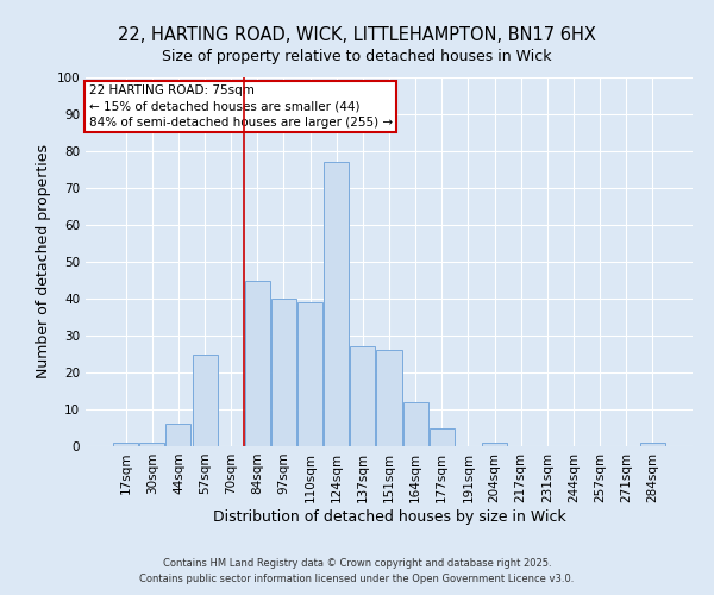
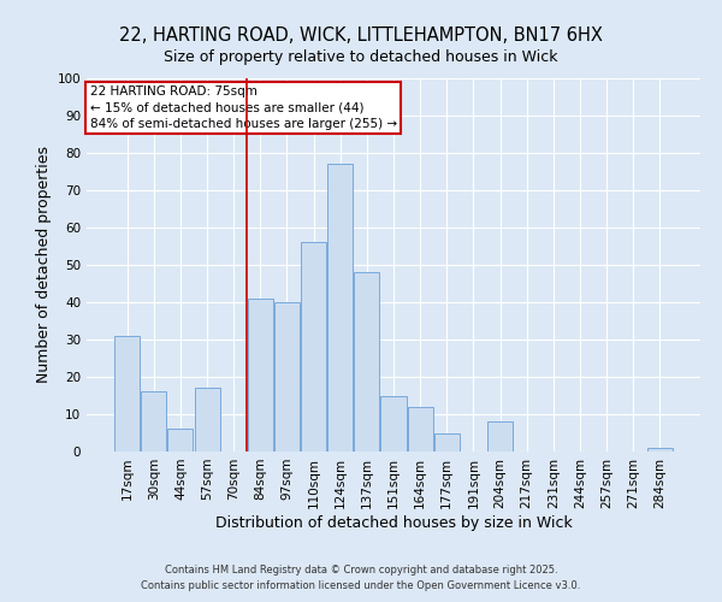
17sqm: 1 -> 31
30sqm: 1 -> 16
57sqm: 25 -> 17
84sqm: 45 -> 41
110sqm: 39 -> 56
137sqm: 27 -> 48
151sqm: 26 -> 15
204sqm: 1 -> 8
